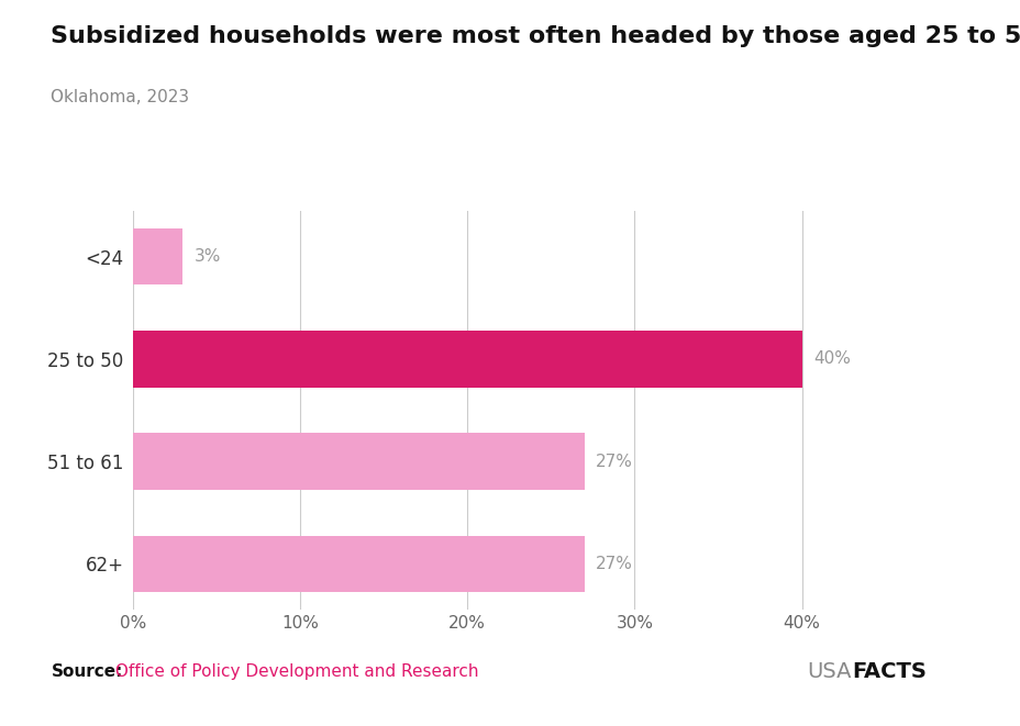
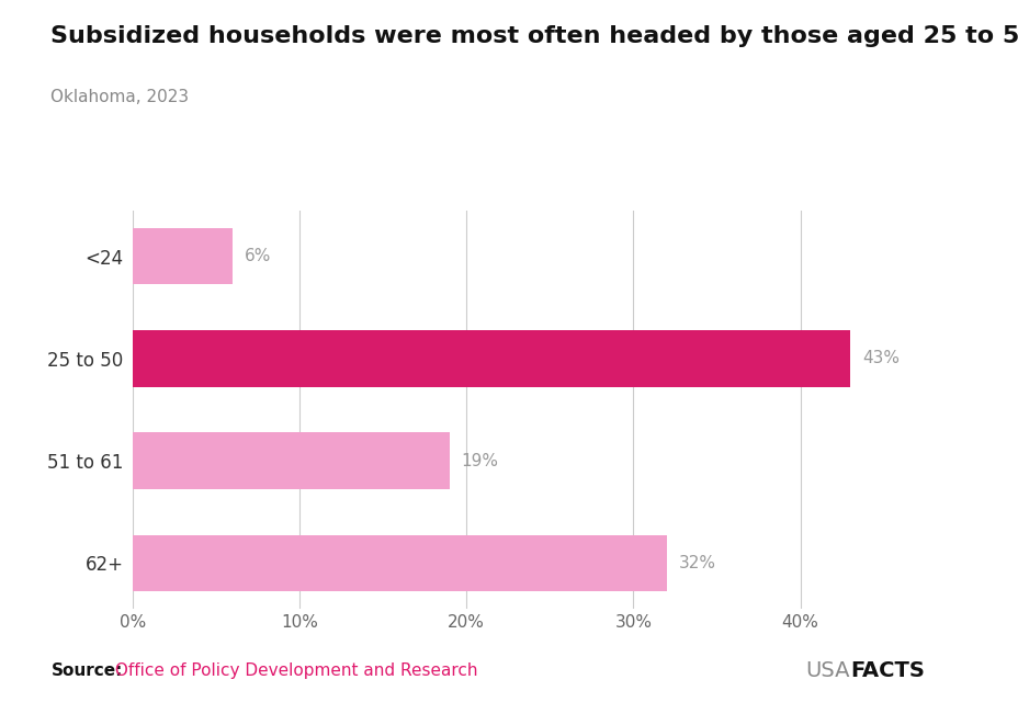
<24: 3% -> 6%
25 to 50: 40% -> 43%
51 to 61: 27% -> 19%
62+: 27% -> 32%
